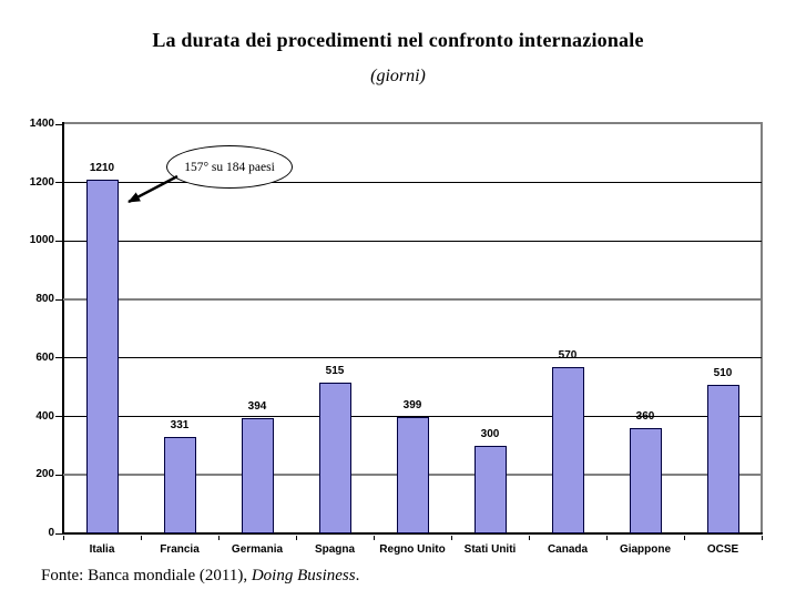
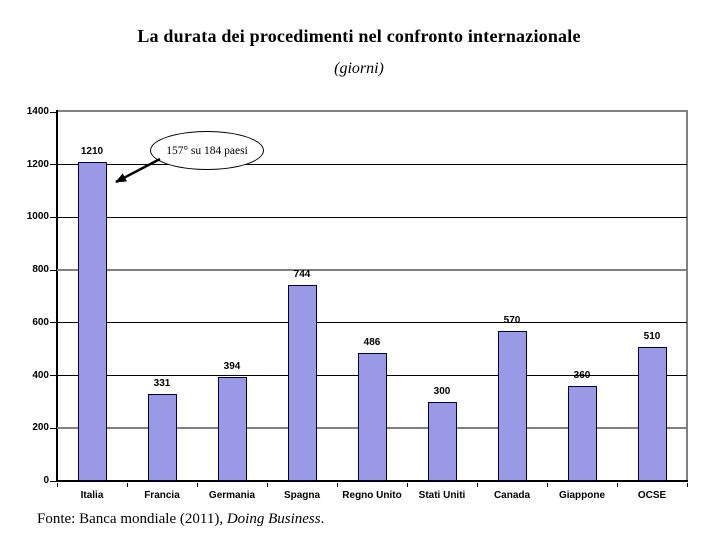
Spagna: 515 -> 744
Regno Unito: 399 -> 486
